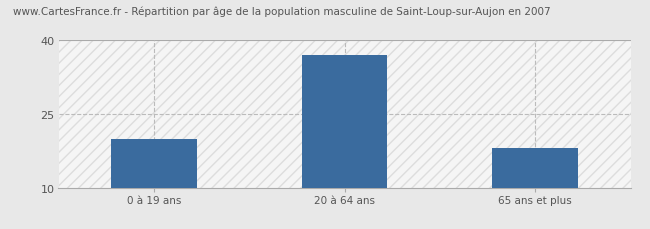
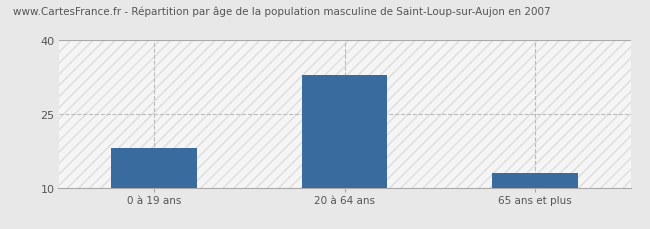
0 à 19 ans: 20 -> 18
20 à 64 ans: 37 -> 33
65 ans et plus: 18 -> 13
